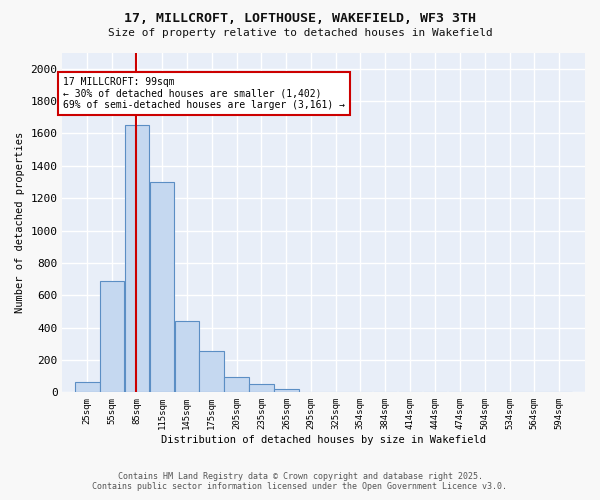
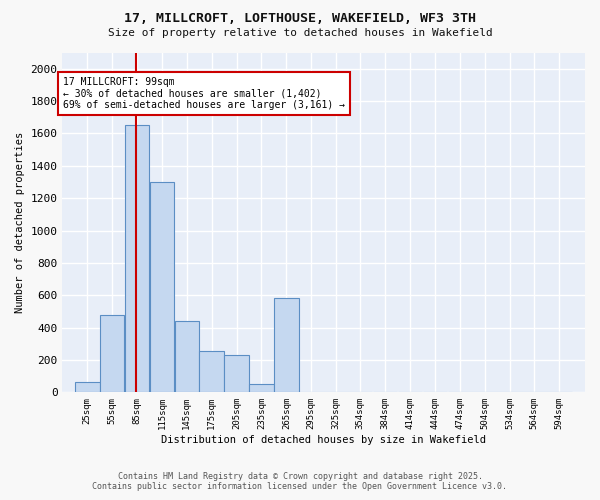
55sqm: 690 -> 480
205sqm: 100 -> 230
265sqm: 20 -> 580
